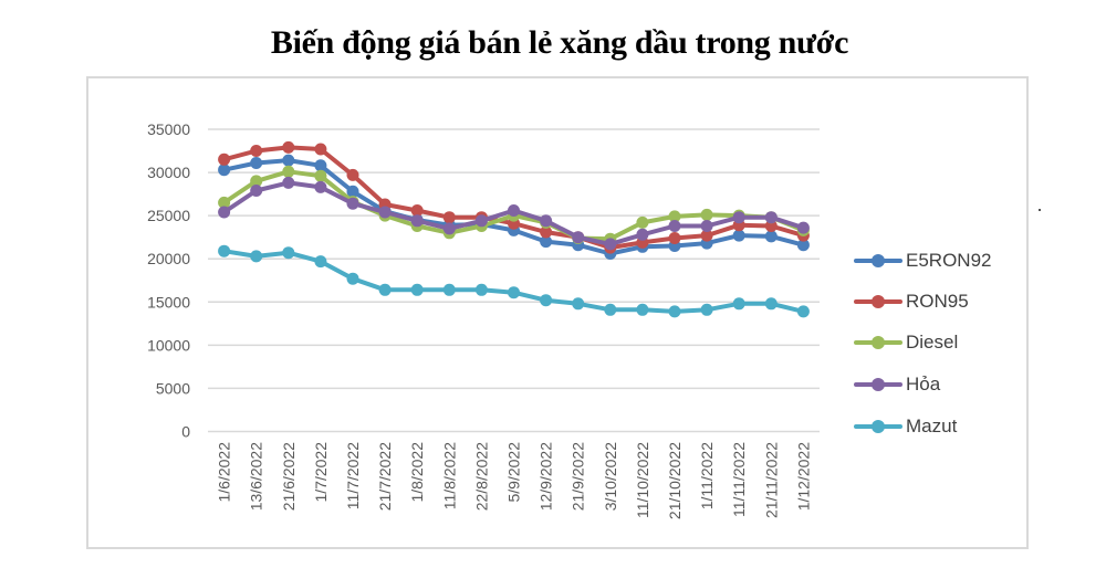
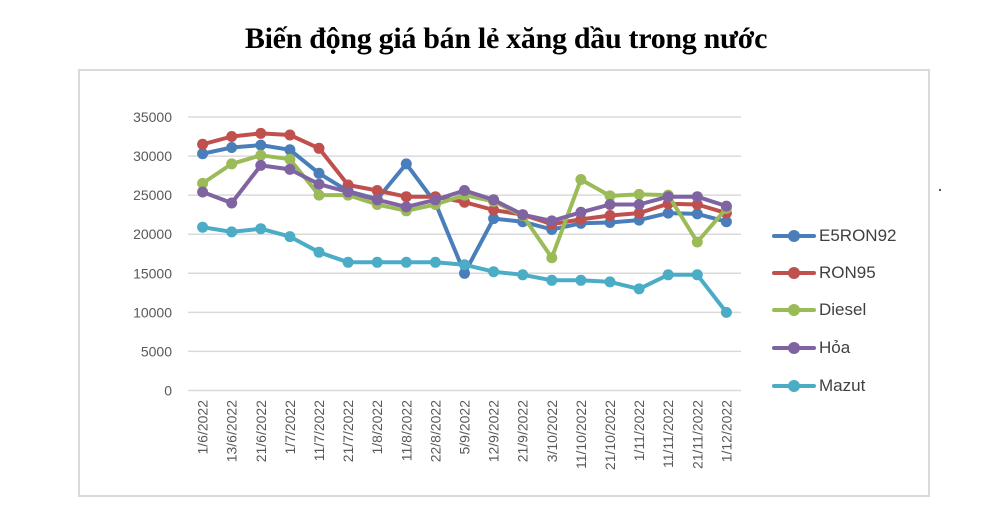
Hỏa/13/6/2022: 28000 -> 24000
RON95/11/7/2022: 30000 -> 31000
Diesel/11/7/2022: 27000 -> 25000
E5RON92/11/8/2022: 24000 -> 29000
E5RON92/5/9/2022: 23000 -> 15000
Diesel/3/10/2022: 22000 -> 17000
Diesel/11/10/2022: 24000 -> 27000
Mazut/1/11/2022: 14000 -> 13000
Diesel/21/11/2022: 25000 -> 19000
Mazut/1/12/2022: 14000 -> 10000
